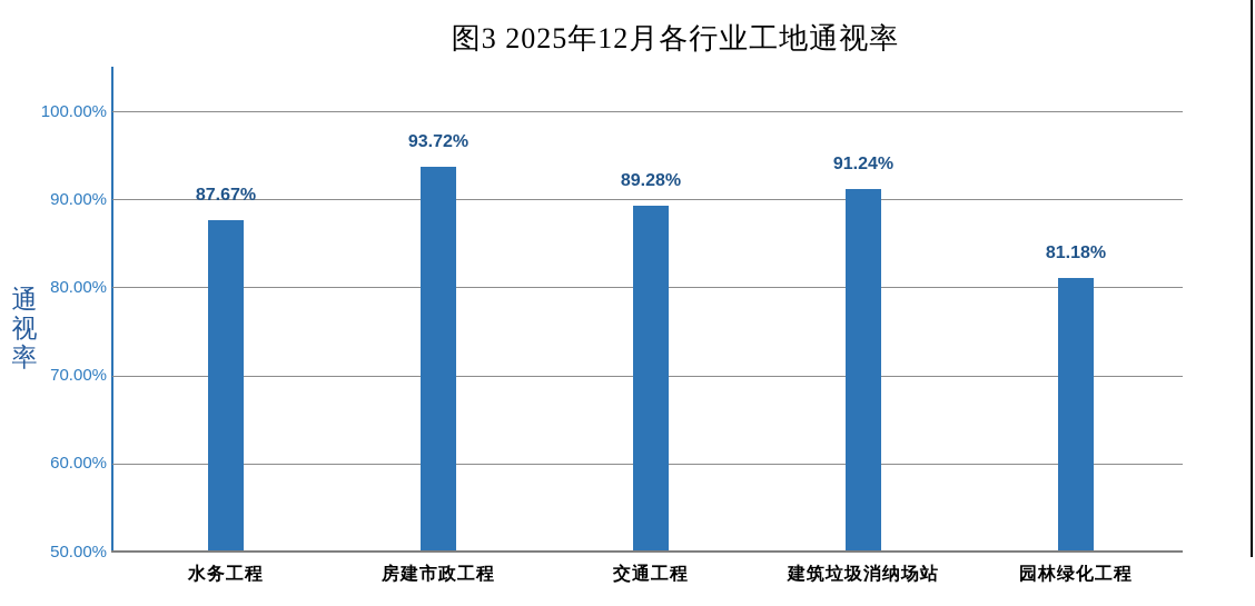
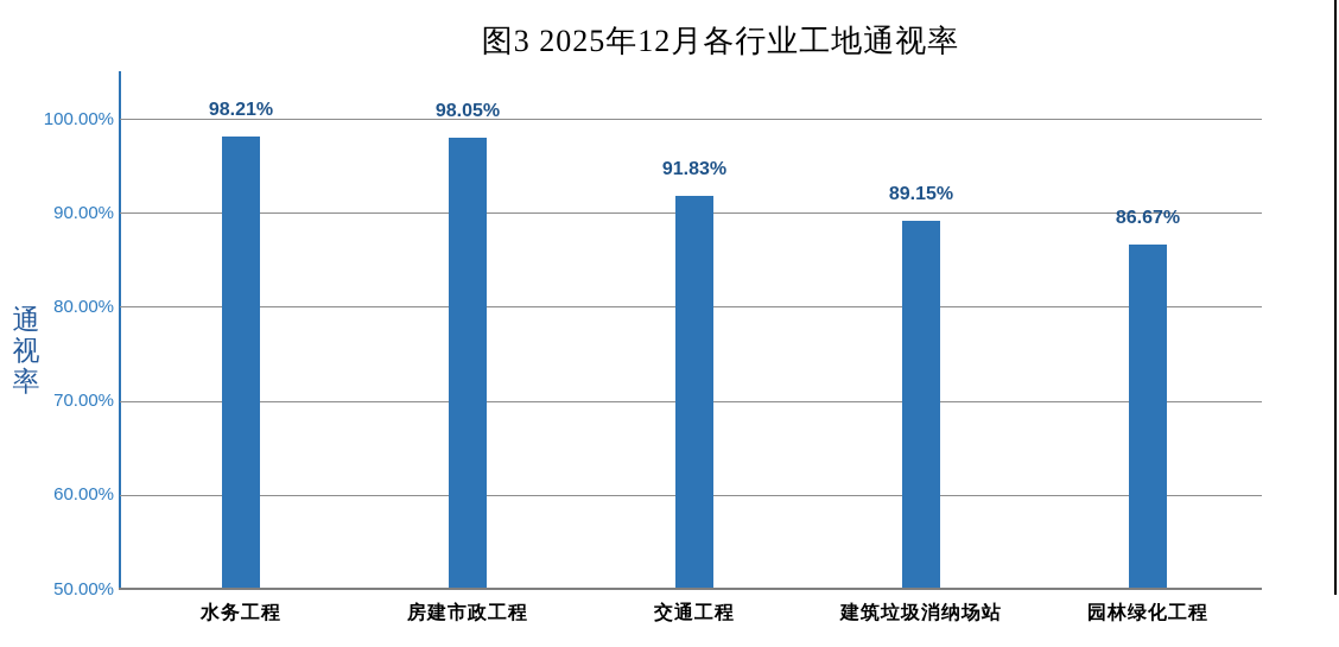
水务工程: 87.67% -> 98.21%
房建市政工程: 93.72% -> 98.05%
交通工程: 89.28% -> 91.83%
建筑垃圾消纳场站: 91.24% -> 89.15%
园林绿化工程: 81.18% -> 86.67%
